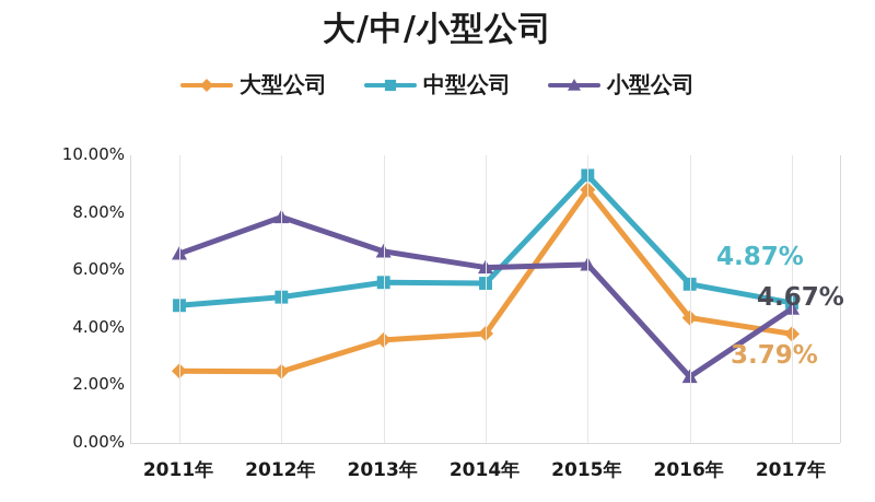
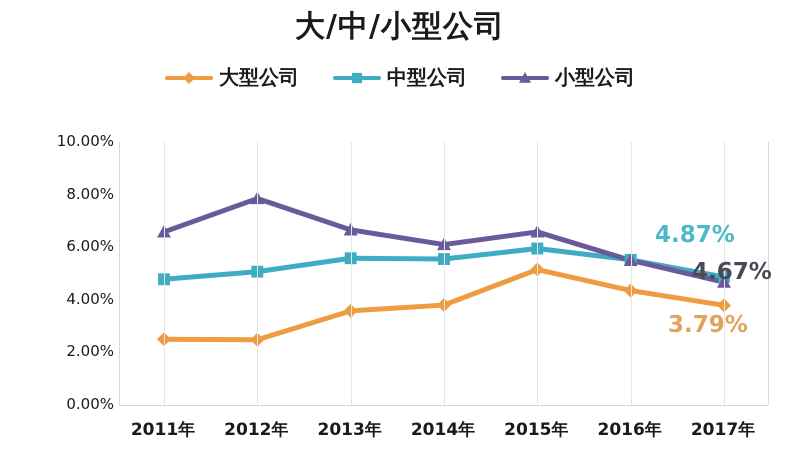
大型公司/2015年: 8.8% -> 5.2%
中型公司/2015年: 9.3% -> 6.0%
小型公司/2015年: 6.2% -> 6.6%
小型公司/2016年: 2.3% -> 5.5%
